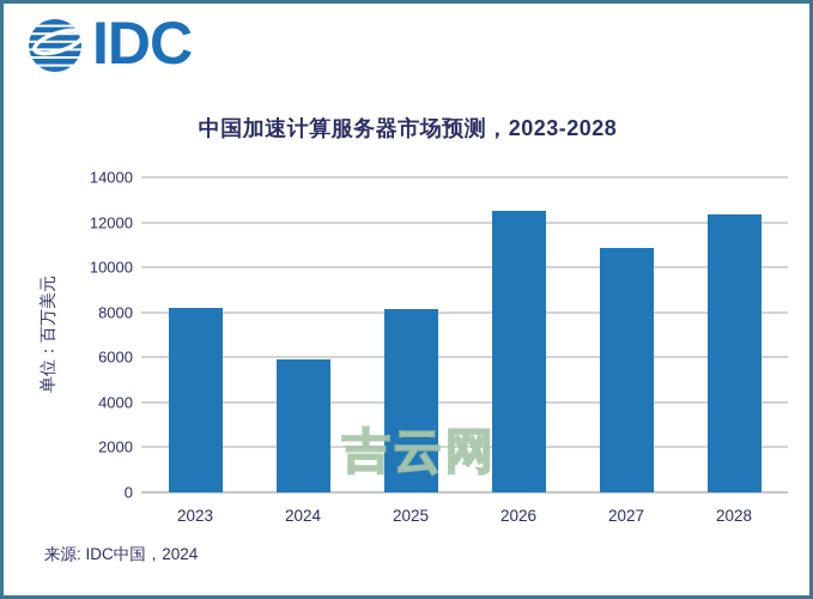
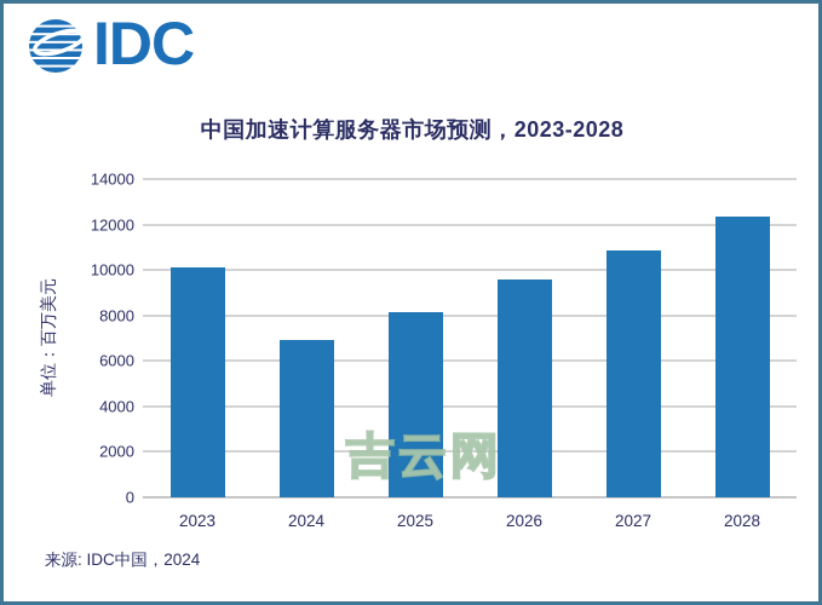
2023: 8200 -> 10100
2024: 5900 -> 6900
2026: 12500 -> 9600
